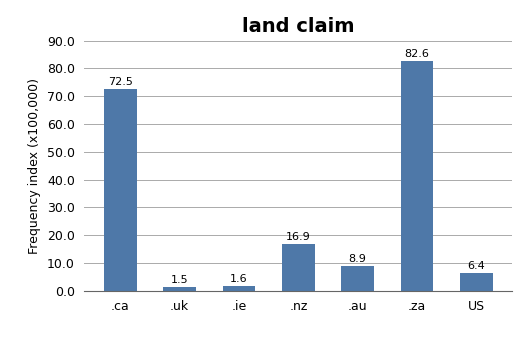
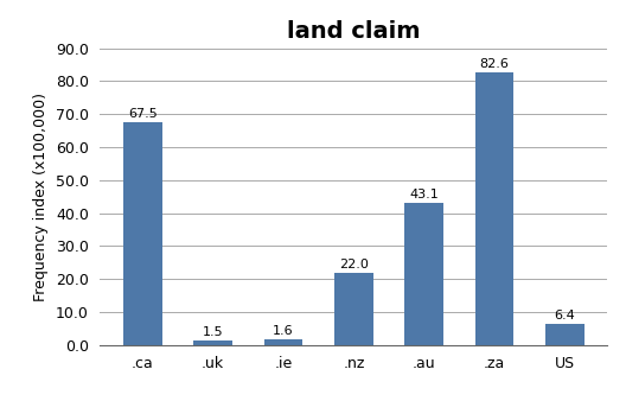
.ca: 72.5 -> 67.5
.nz: 16.9 -> 22.0
.au: 8.9 -> 43.1
